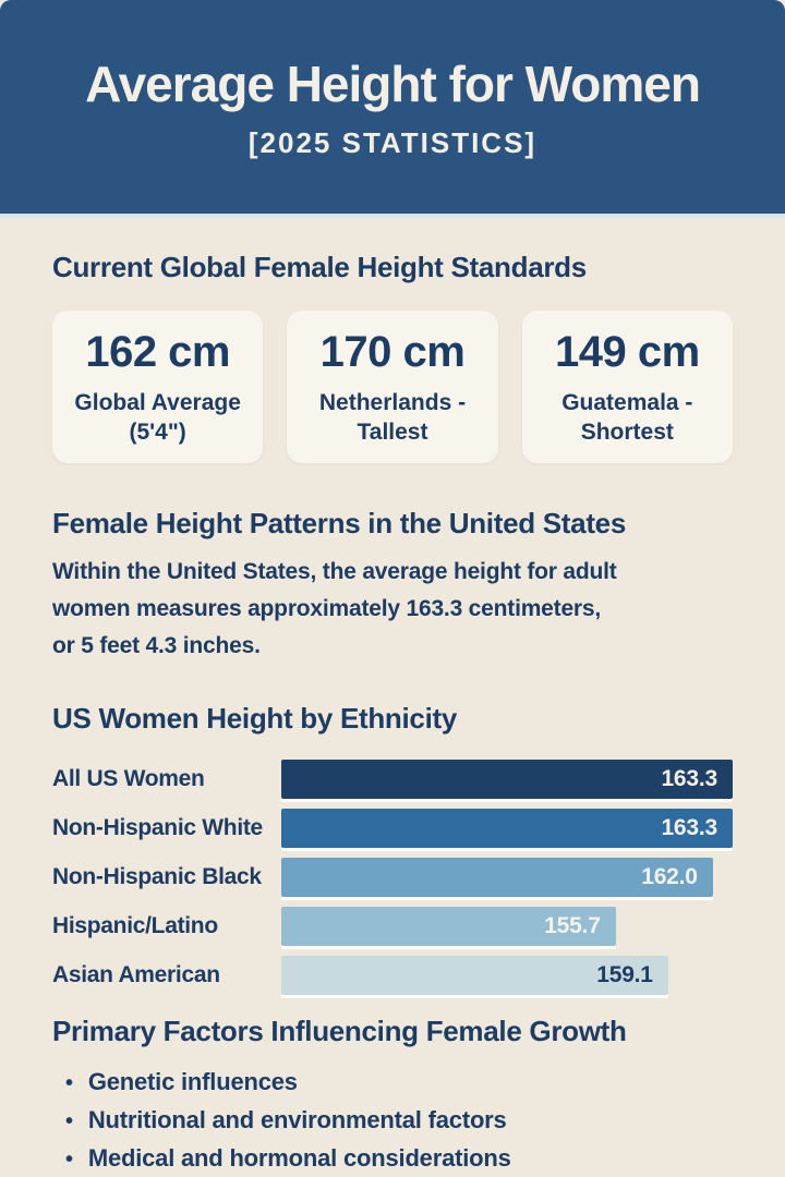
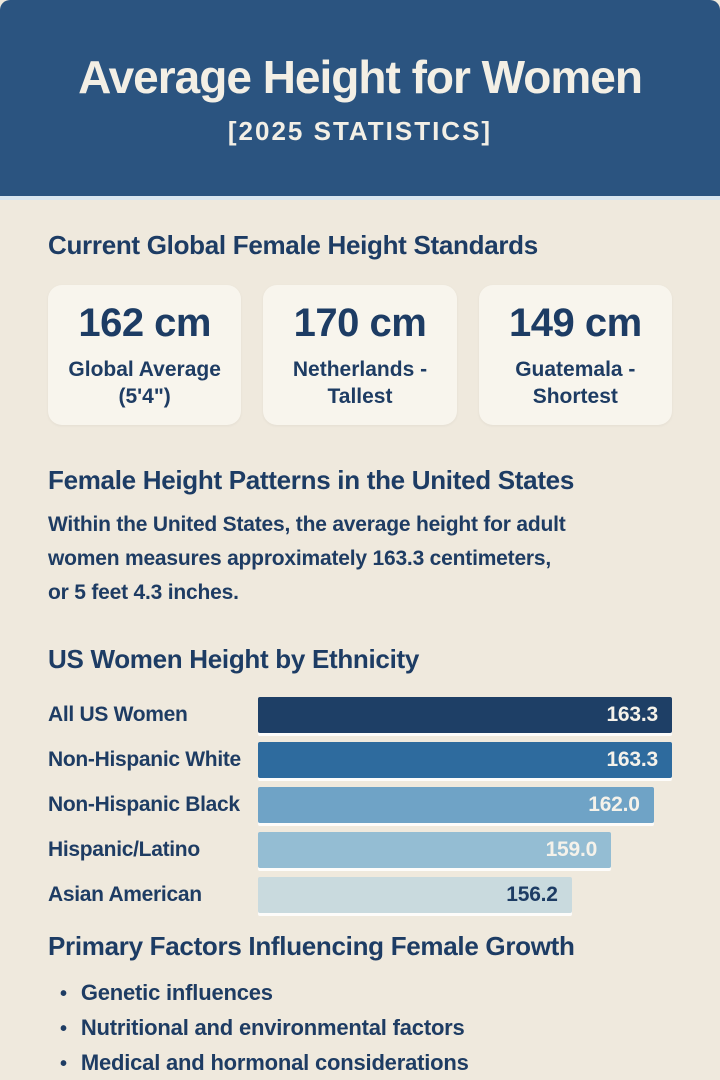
Hispanic/Latino: 155.7 -> 159.0
Asian American: 159.1 -> 156.2
